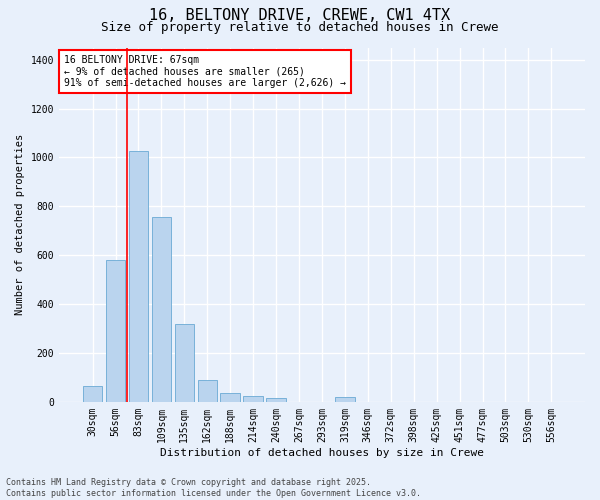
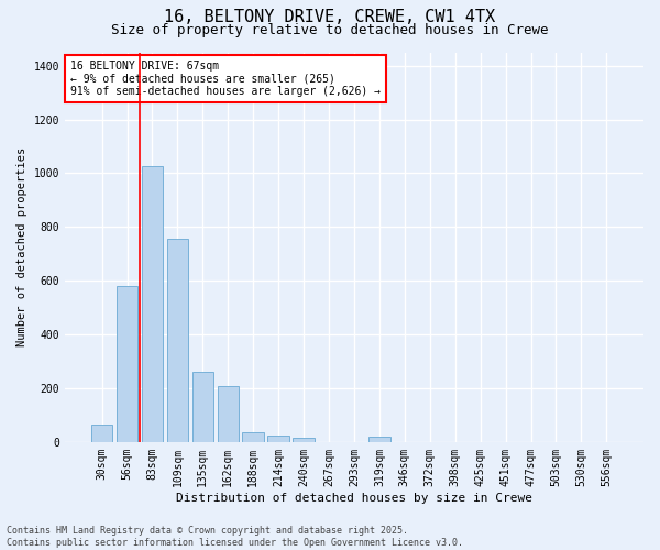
135sqm: 320 -> 260
162sqm: 90 -> 210
